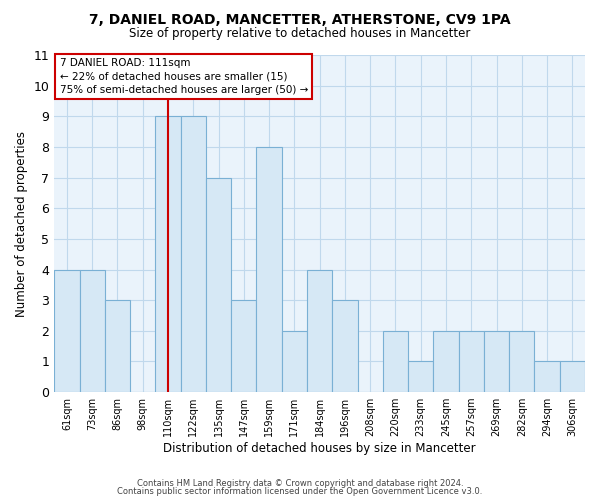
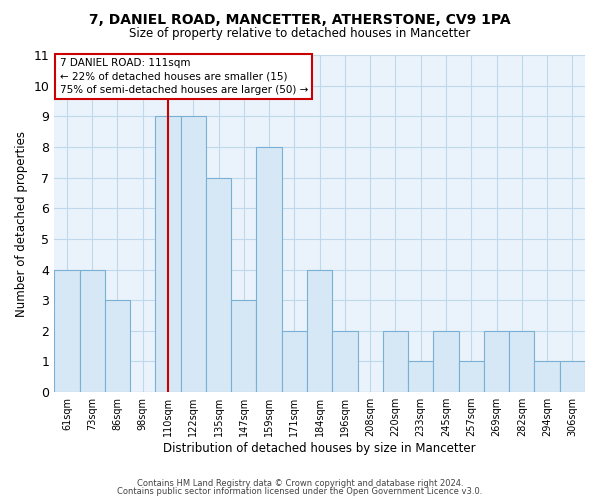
196sqm: 3 -> 2
257sqm: 2 -> 1
